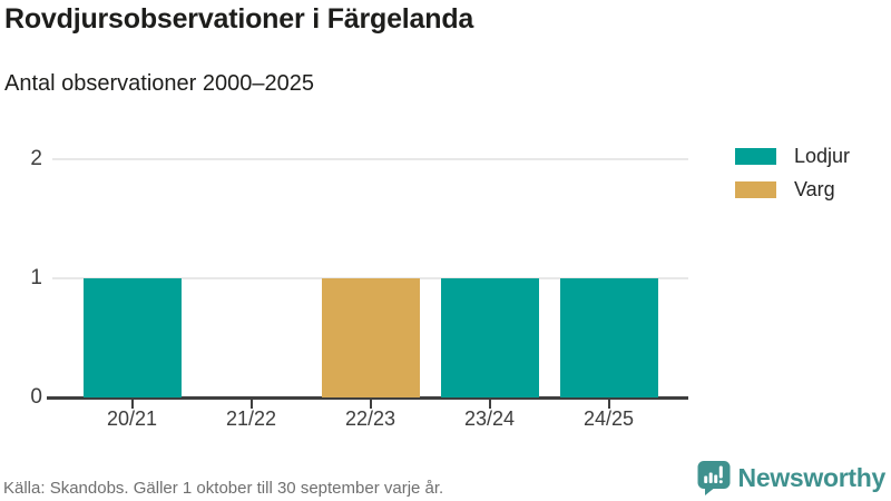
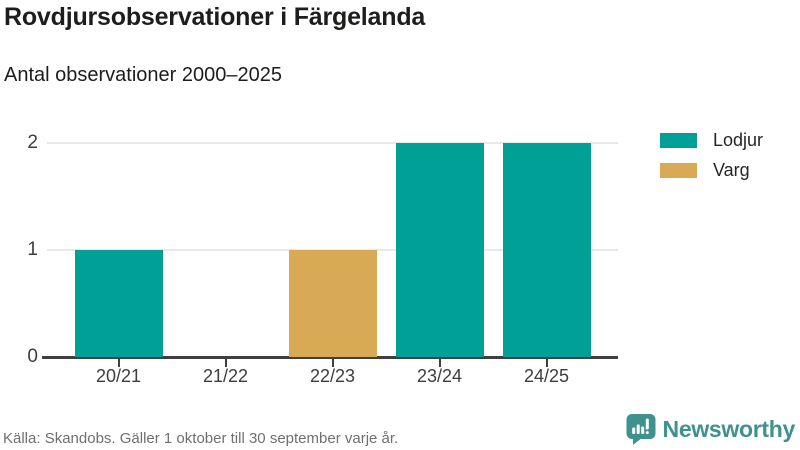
Lodjur/23/24: 1 -> 2
Lodjur/24/25: 1 -> 2
